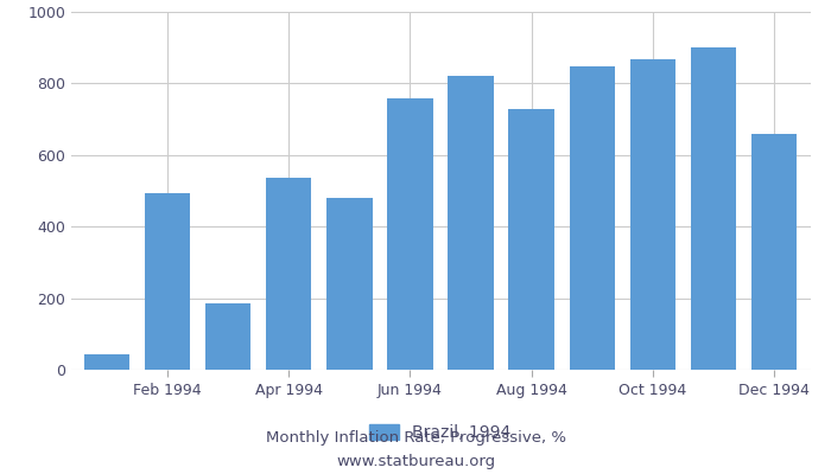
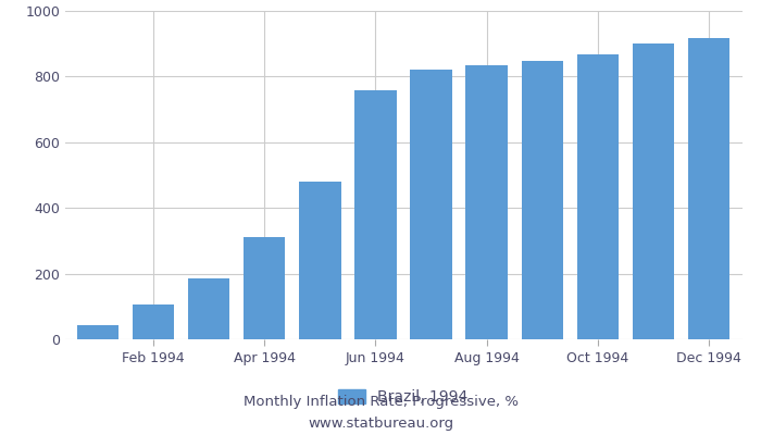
Feb 1994: 495 -> 105
Apr 1994: 535 -> 310
Aug 1994: 730 -> 835
Dec 1994: 660 -> 918
